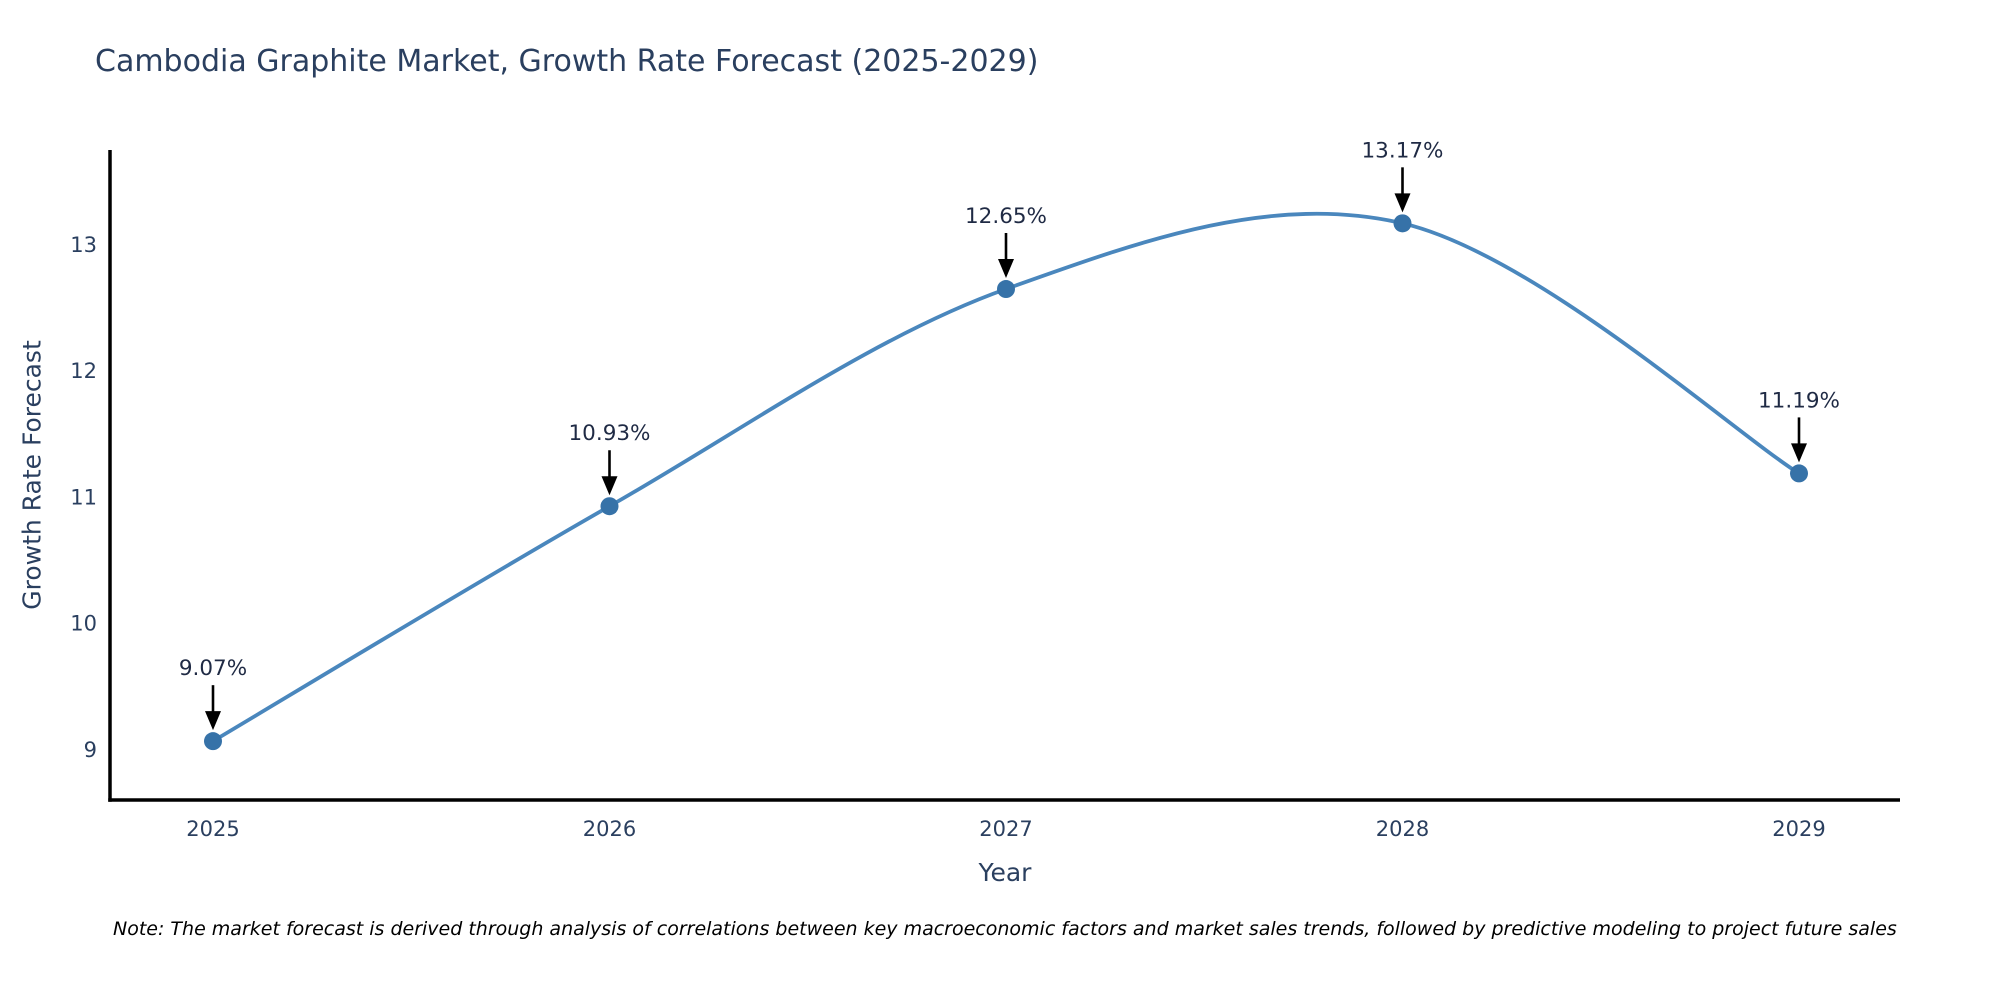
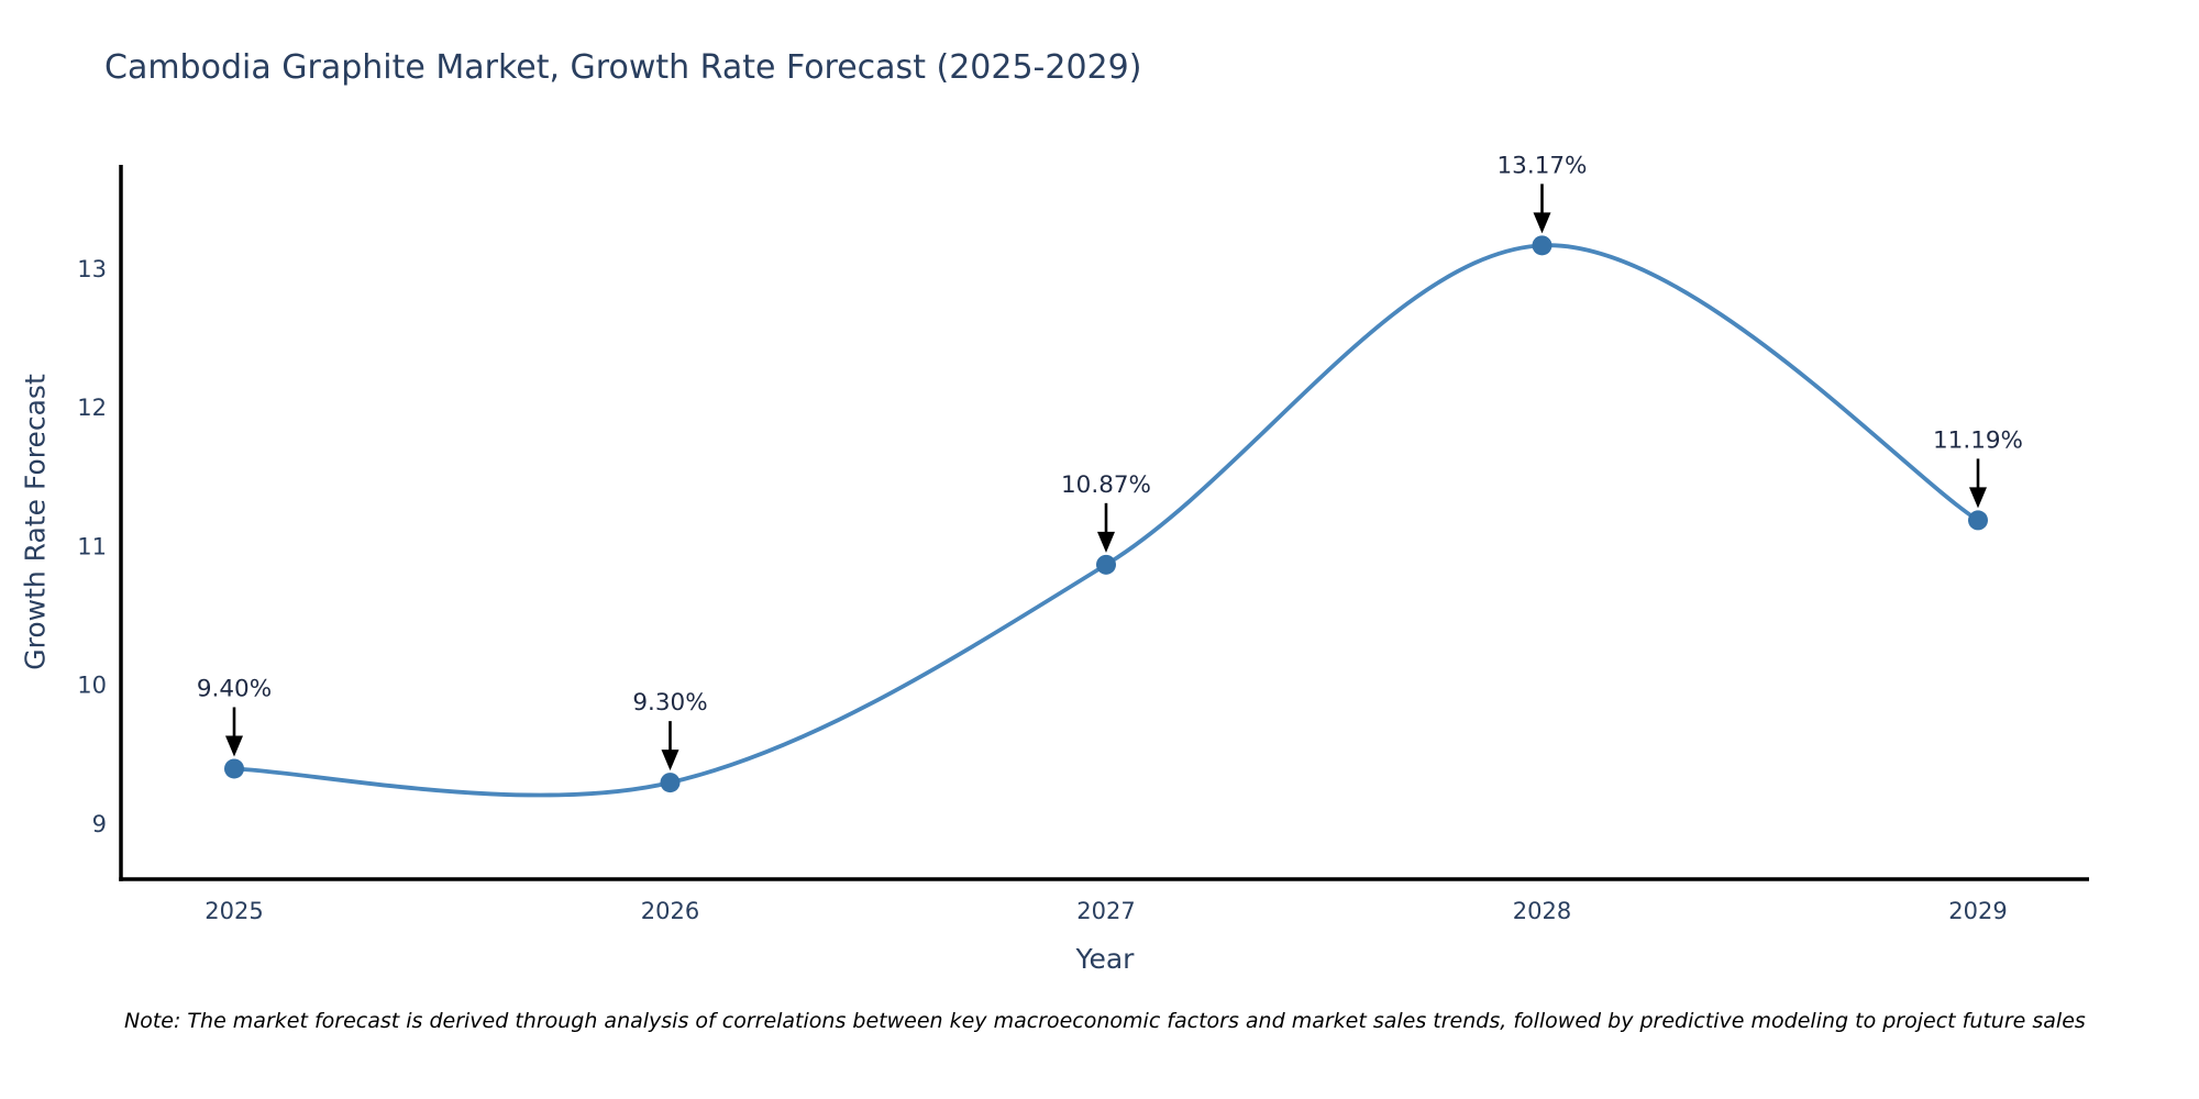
2025: 9.07% -> 9.40%
2026: 10.93% -> 9.30%
2027: 12.65% -> 10.87%
